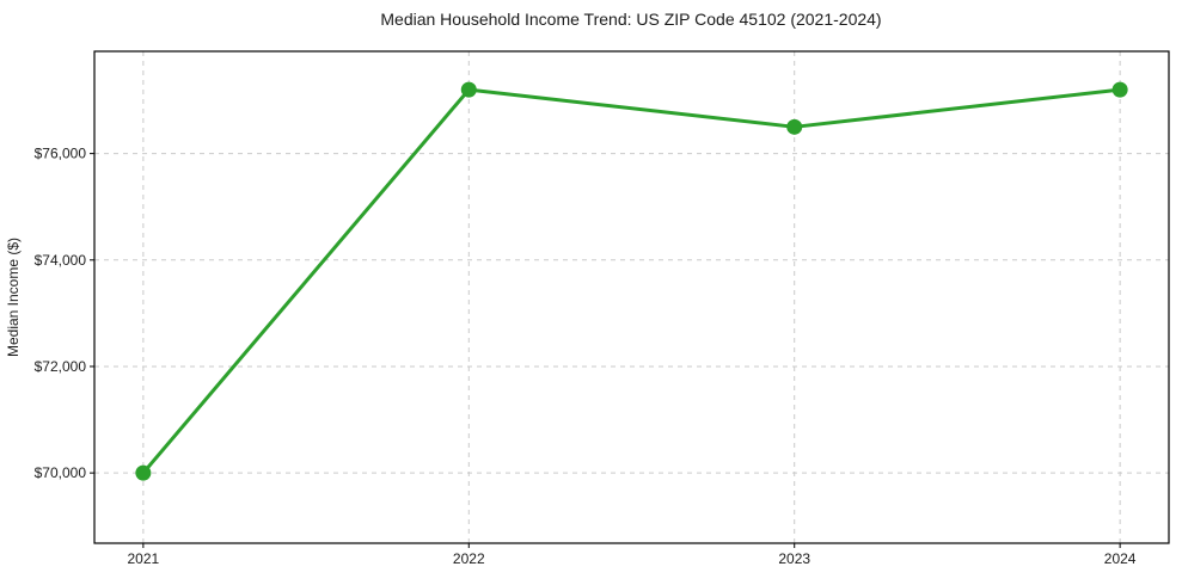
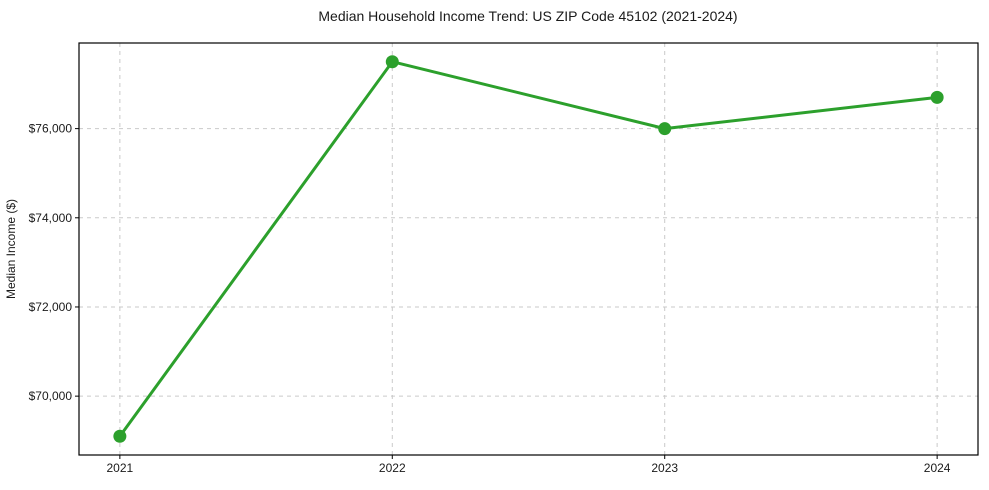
2021: $70000 -> $69100
2022: $77200 -> $77500
2023: $76500 -> $76000
2024: $77200 -> $76700
